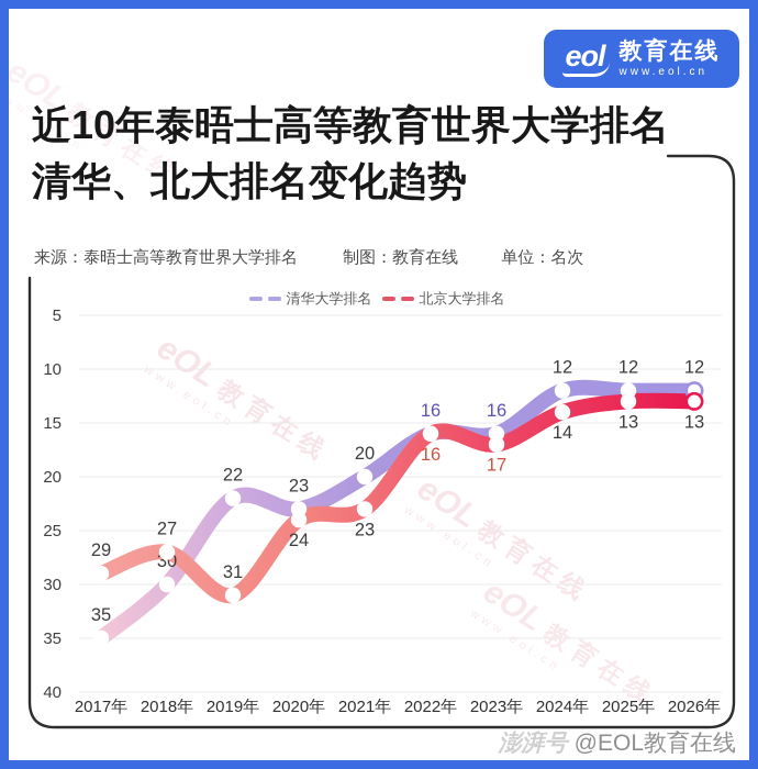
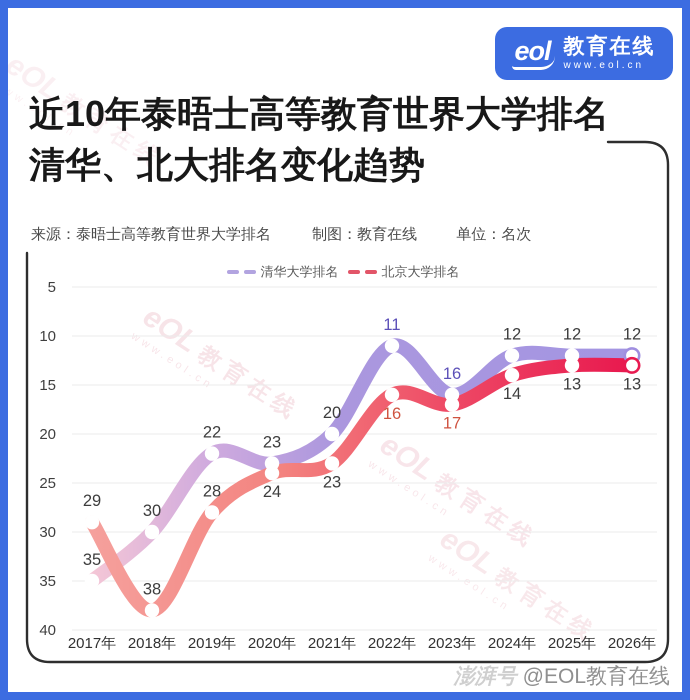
北京大学排名/2018年: 27 -> 38
北京大学排名/2019年: 31 -> 28
清华大学排名/2022年: 16 -> 11
